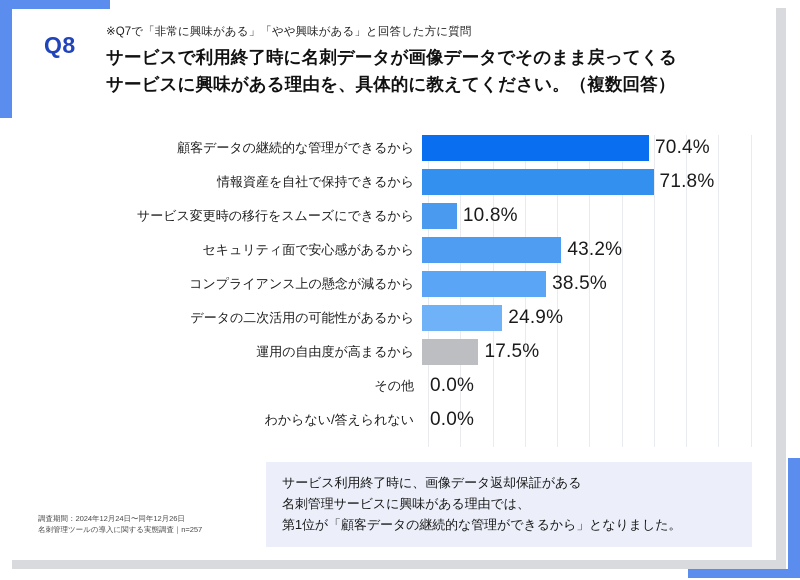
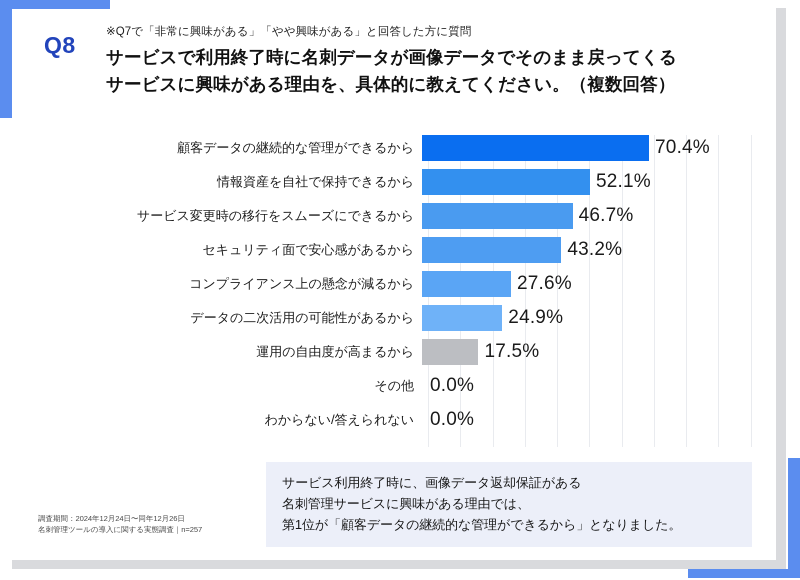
情報資産を自社で保持できるから: 71.8% -> 52.1%
サービス変更時の移行をスムーズにできるから: 10.8% -> 46.7%
コンプライアンス上の懸念が減るから: 38.5% -> 27.6%
